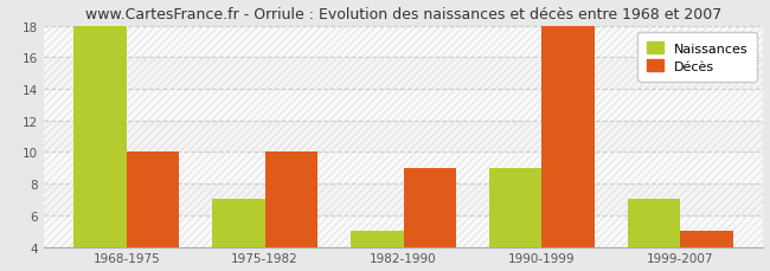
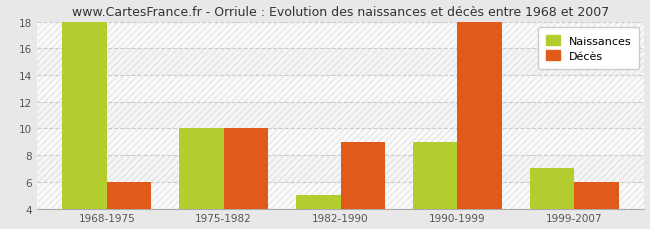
Décès/1968-1975: 10 -> 6
Naissances/1975-1982: 7 -> 10
Décès/1999-2007: 5 -> 6
